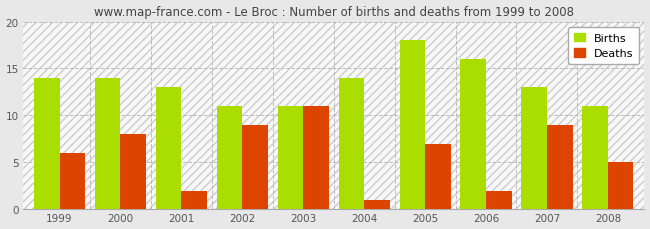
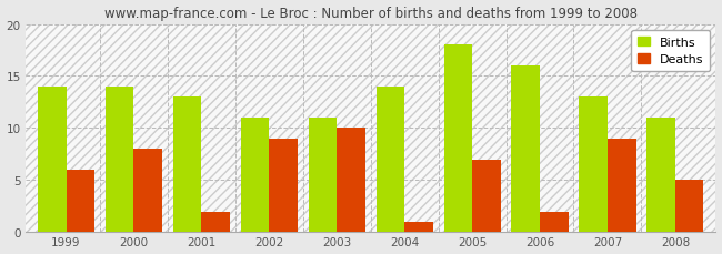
Deaths/2003: 11 -> 10
